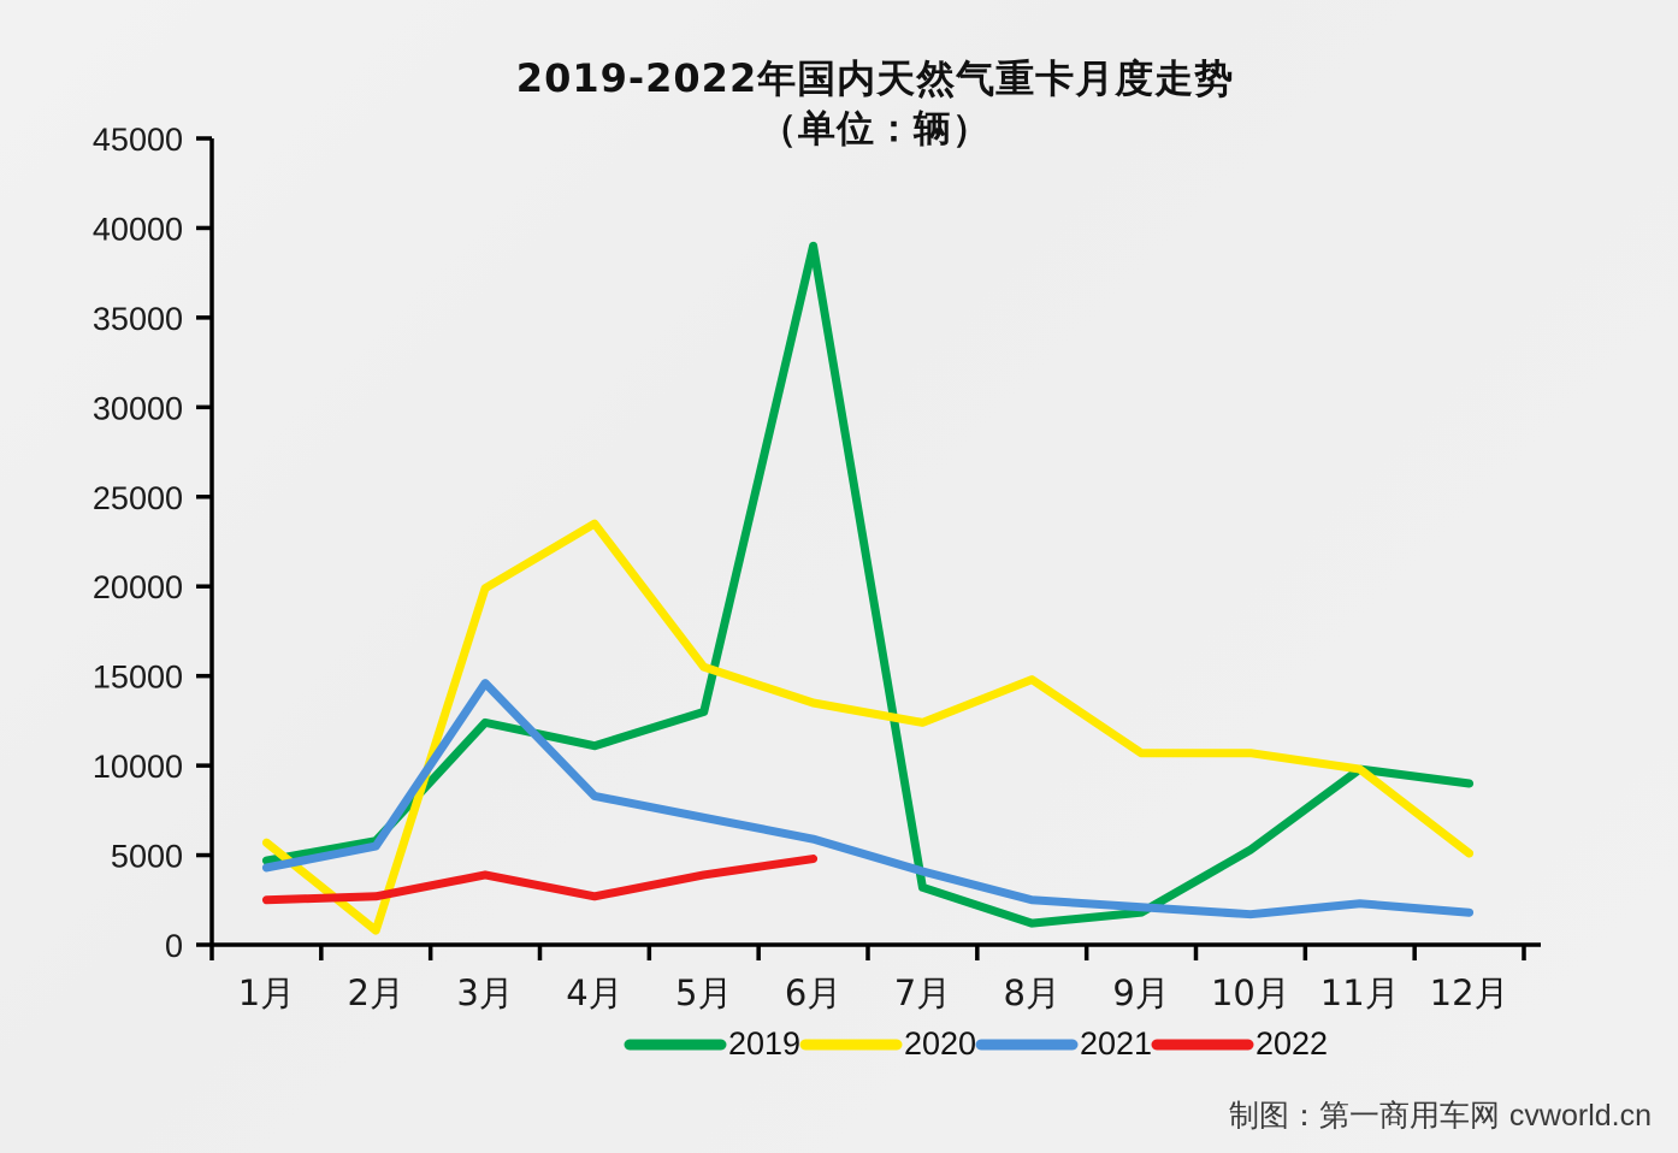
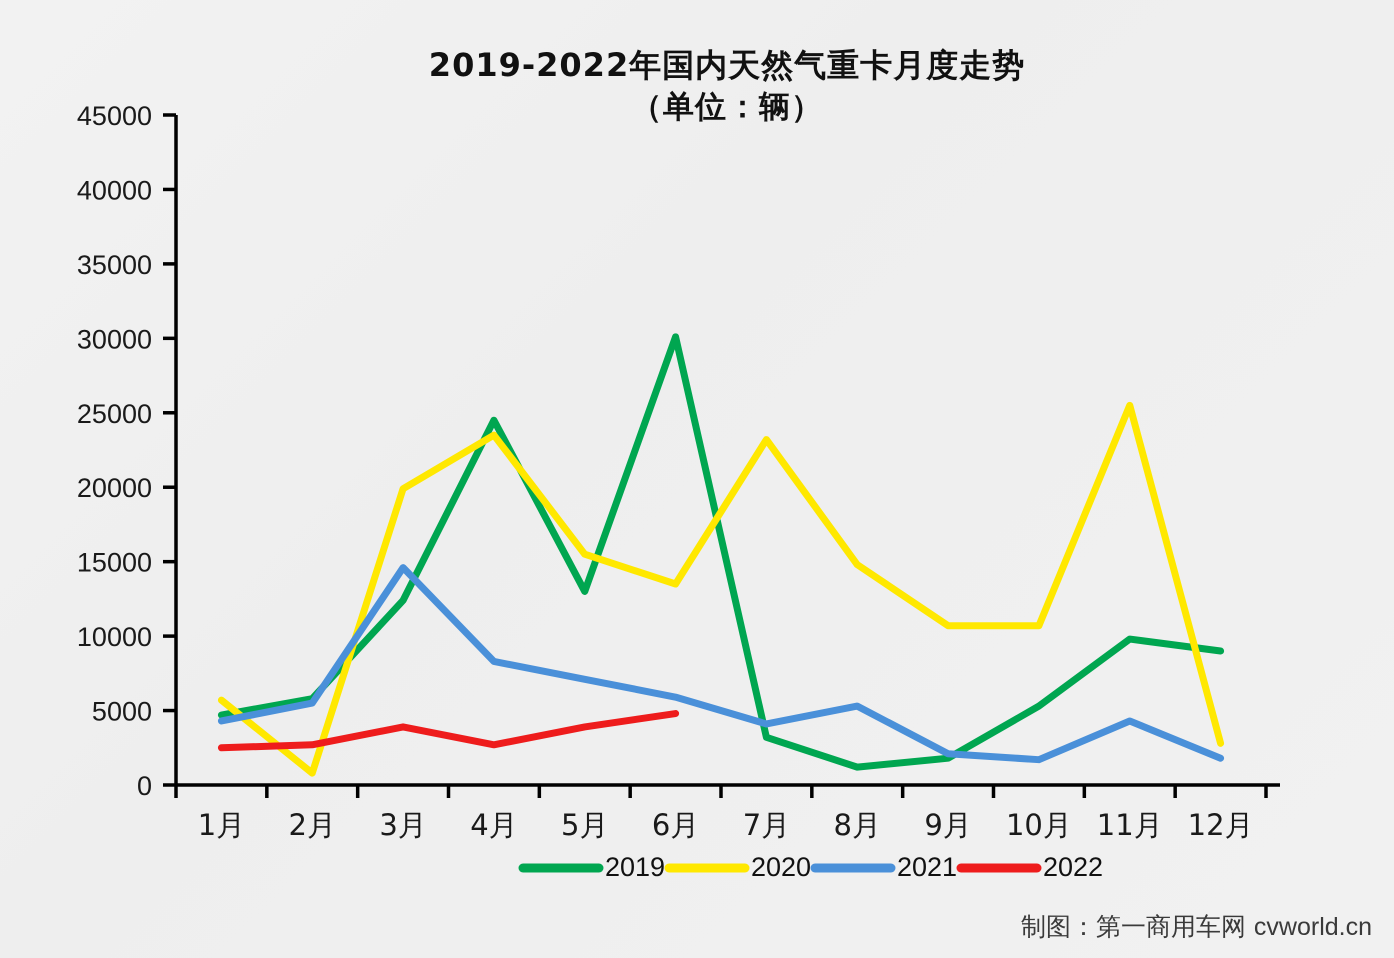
2019/4月: 11100 -> 24500
2019/6月: 39000 -> 30100
2020/7月: 12400 -> 23200
2021/8月: 2500 -> 5300
2020/11月: 9800 -> 25500
2021/11月: 2300 -> 4300
2020/12月: 5100 -> 2800
